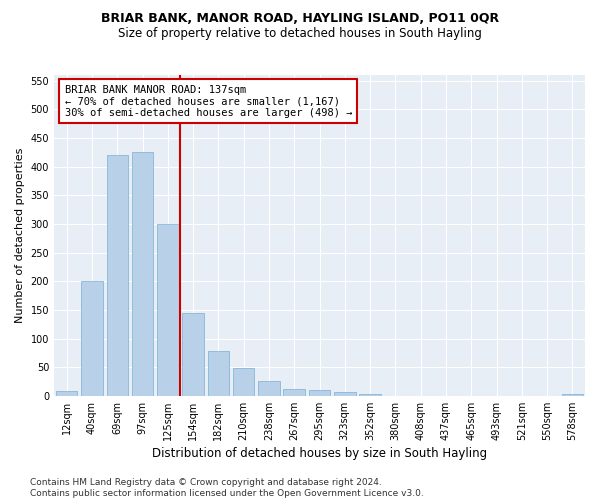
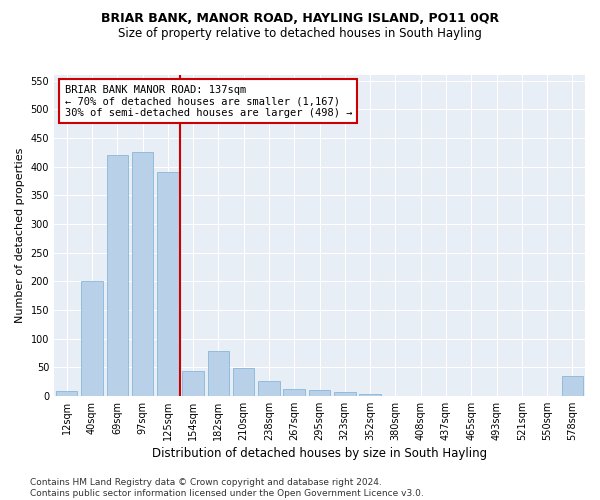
125sqm: 300 -> 390
154sqm: 145 -> 44
578sqm: 3 -> 34
